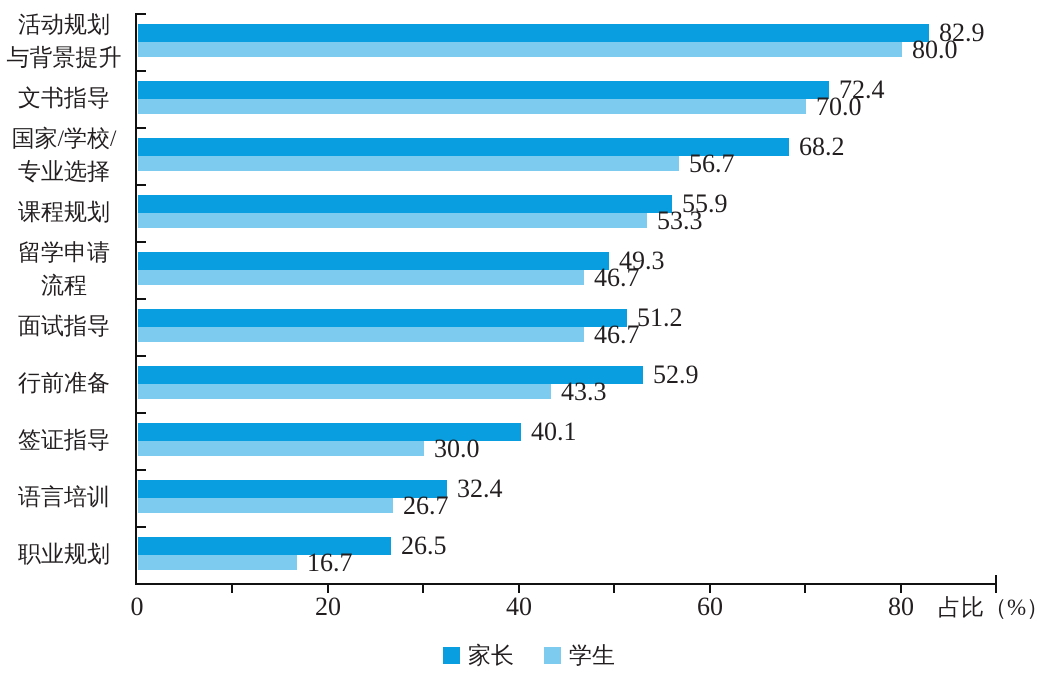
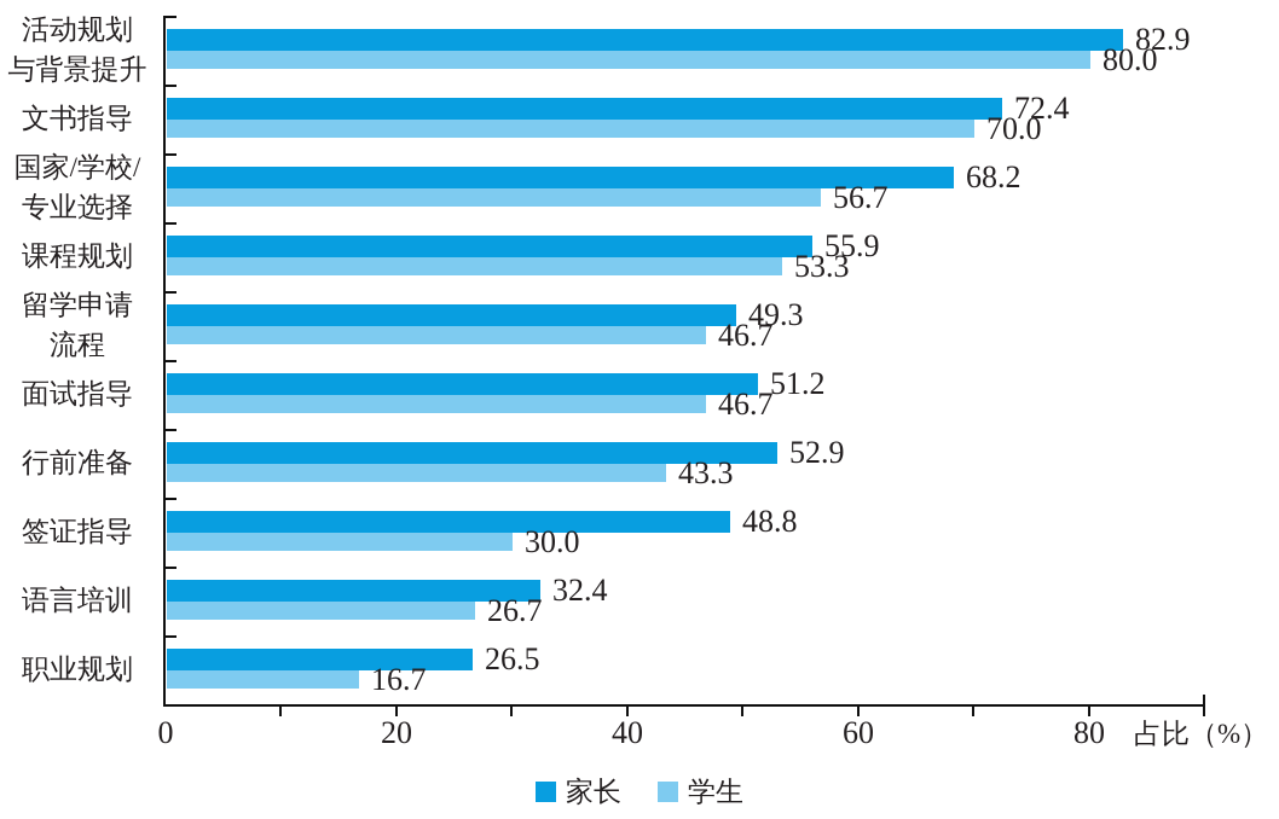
家长/签证指导: 40.1 -> 48.8
